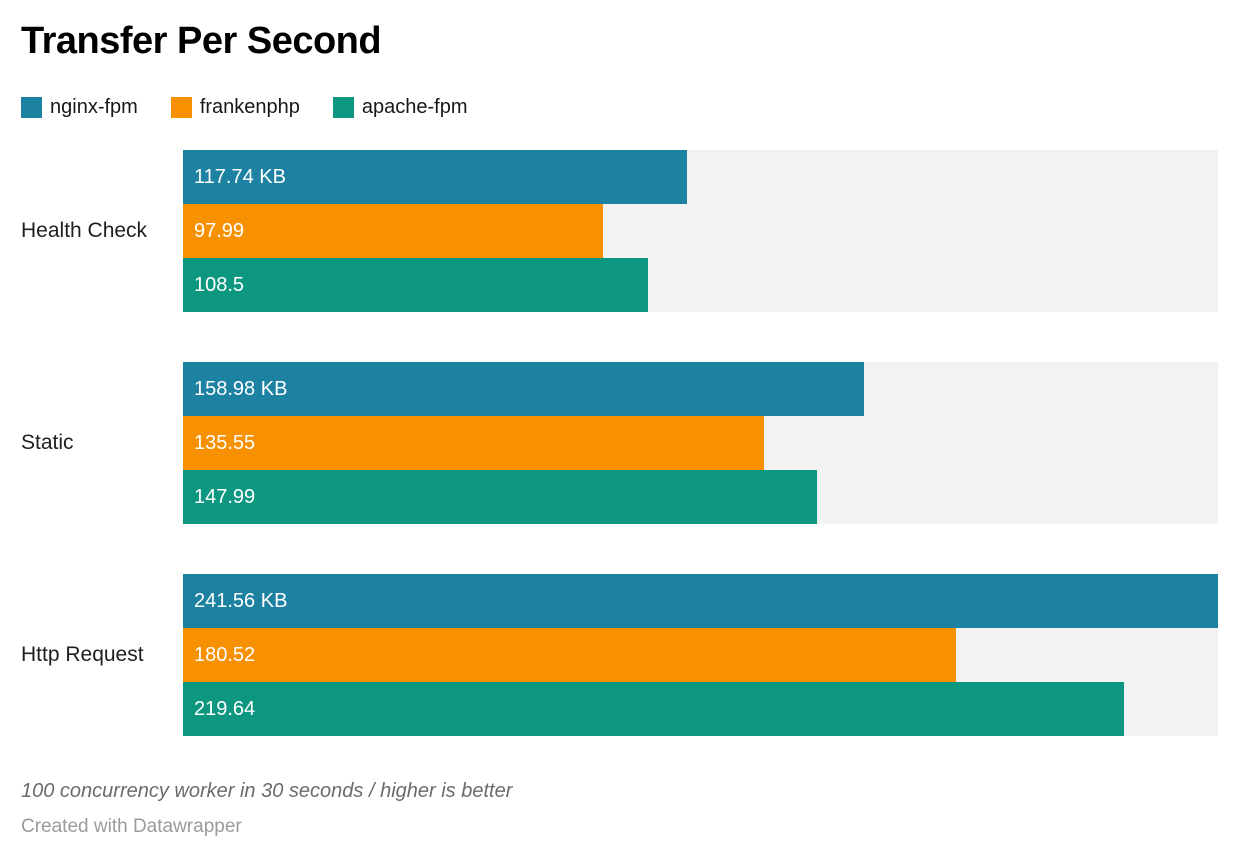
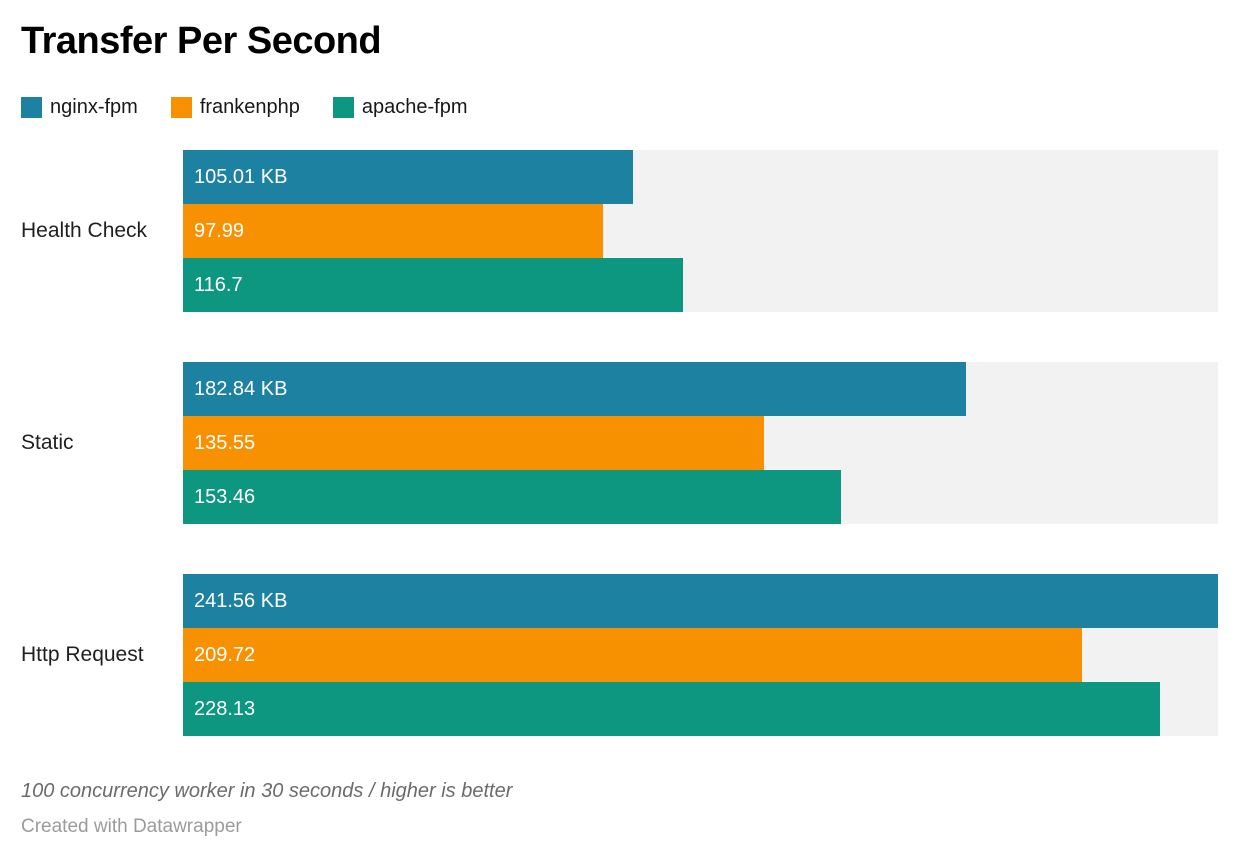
nginx-fpm/Health Check: 117.74 -> 105.01
apache-fpm/Health Check: 108.5 -> 116.7
nginx-fpm/Static: 158.98 -> 182.84
apache-fpm/Static: 147.99 -> 153.46
frankenphp/Http Request: 180.52 -> 209.72
apache-fpm/Http Request: 219.64 -> 228.13
